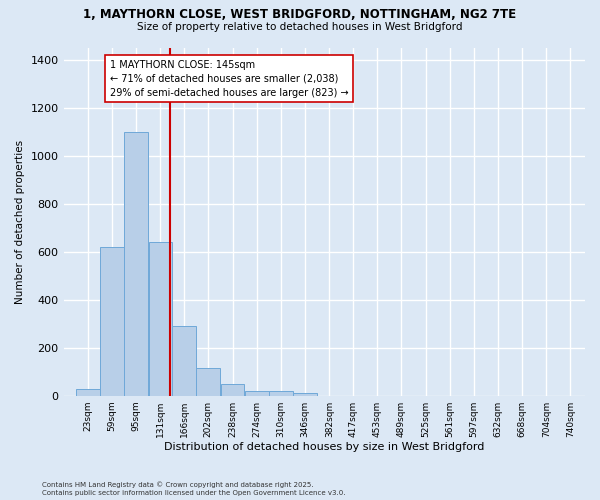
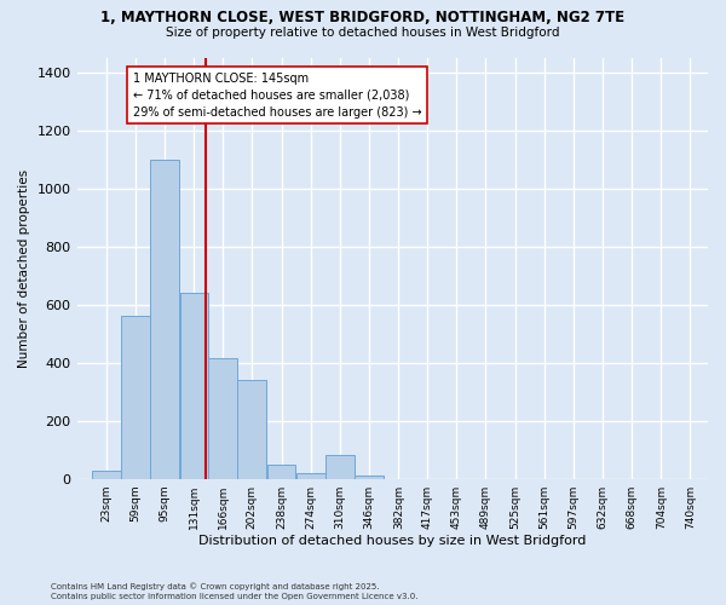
59sqm: 620 -> 560
166sqm: 290 -> 415
202sqm: 115 -> 340
310sqm: 20 -> 80
